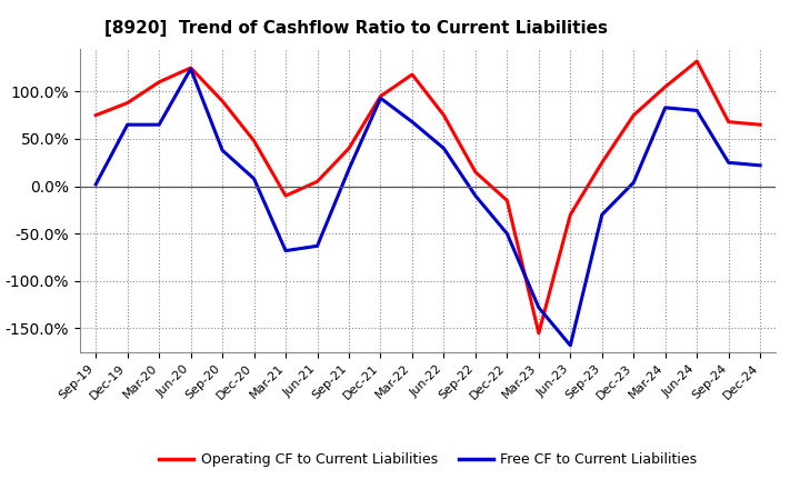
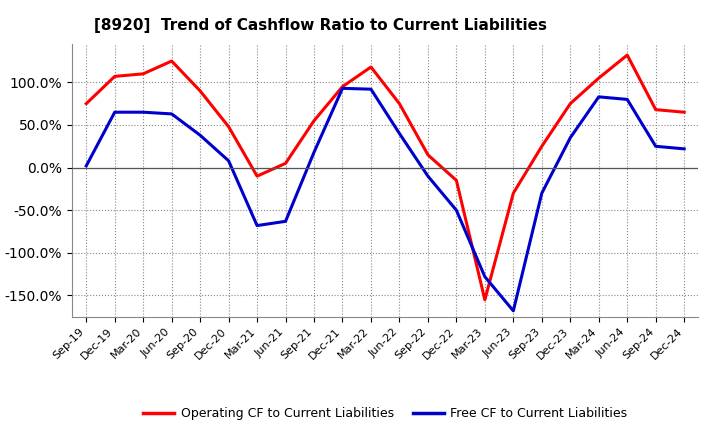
Operating CF to Current Liabilities/Dec-19: 88% -> 107%
Free CF to Current Liabilities/Jun-20: 124% -> 63%
Operating CF to Current Liabilities/Sep-21: 40% -> 55%
Free CF to Current Liabilities/Mar-22: 68% -> 92%
Free CF to Current Liabilities/Dec-23: 4% -> 35%
